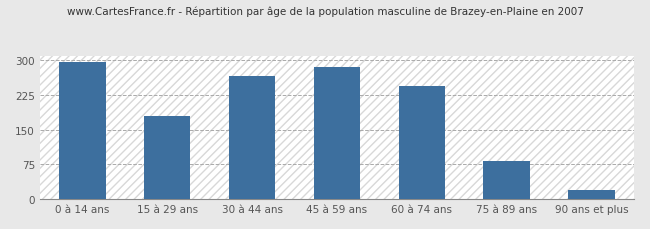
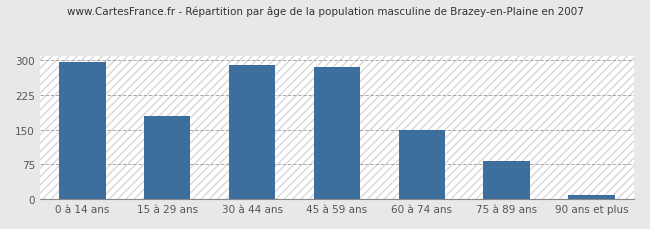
30 à 44 ans: 265 -> 290
60 à 74 ans: 245 -> 149
90 ans et plus: 20 -> 8
